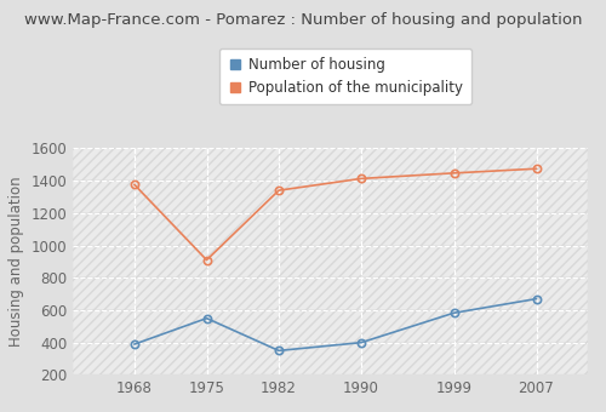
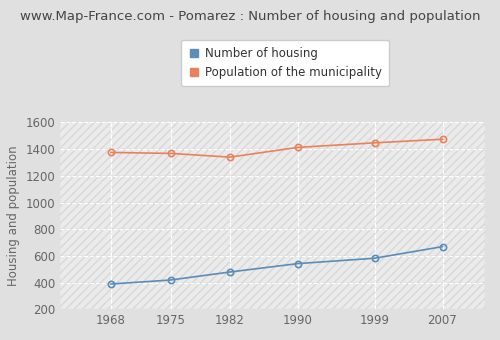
Number of housing/1975: 550 -> 420
Population of the municipality/1975: 910 -> 1370
Number of housing/1982: 350 -> 480
Number of housing/1990: 400 -> 540
